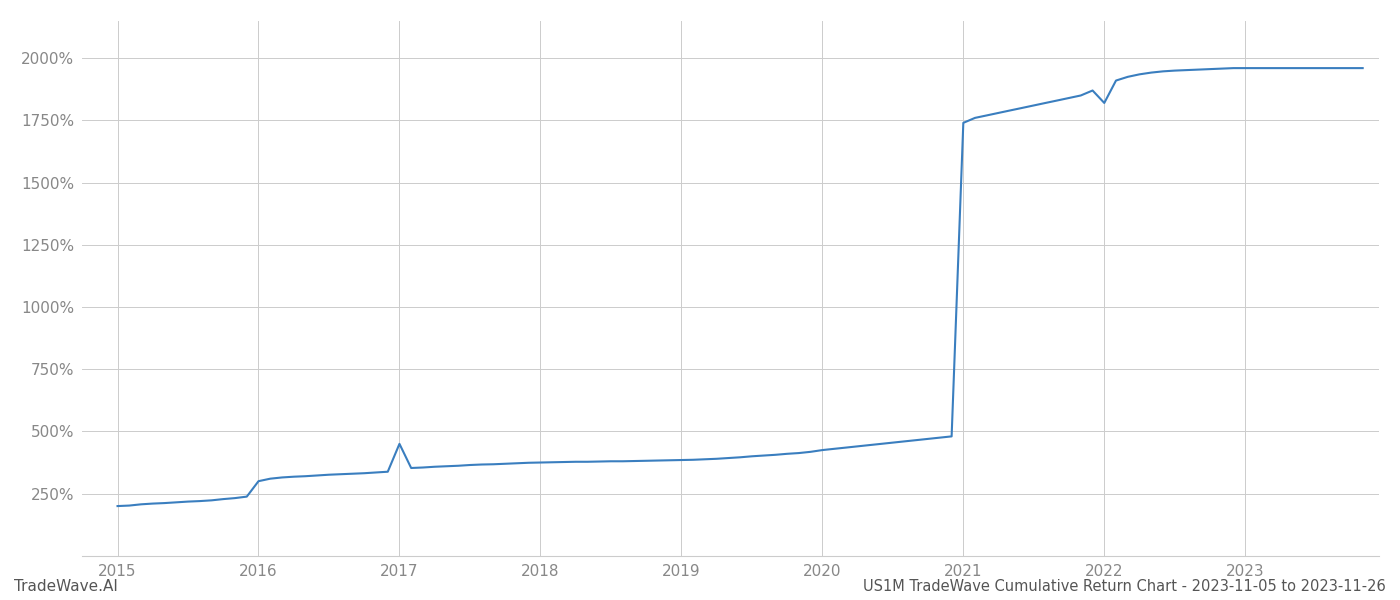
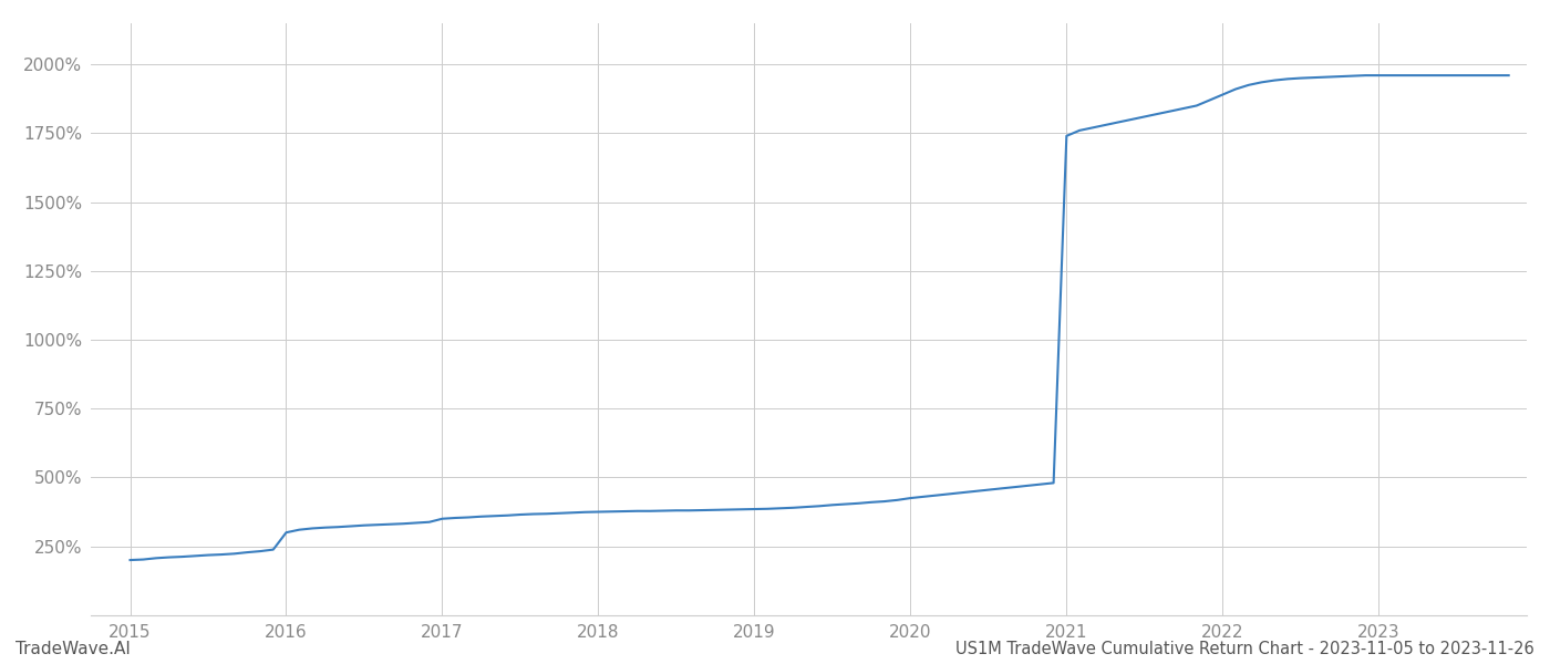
2017: 450% -> 350%
2022: 1820% -> 1890%
